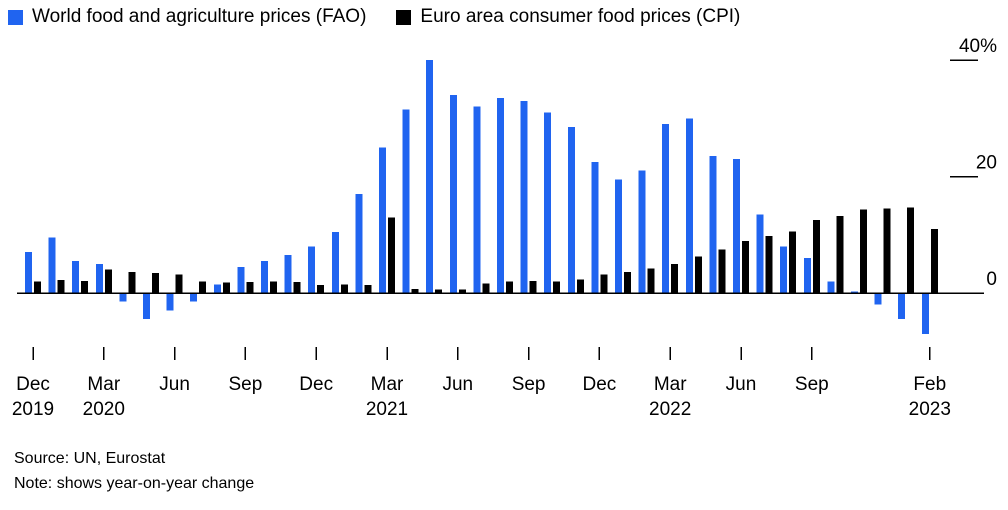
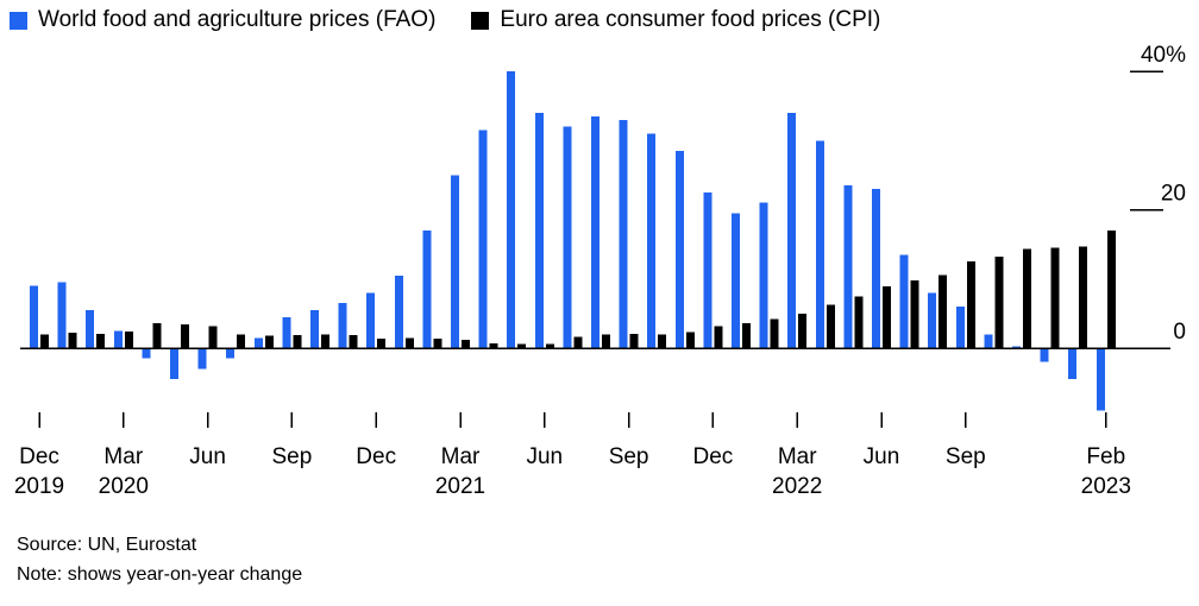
World food and agriculture prices (FAO)/Dec 2019: 7% -> 9%
World food and agriculture prices (FAO)/Mar 2020: 5% -> 2%
Euro area consumer food prices (CPI)/Mar 2020: 4% -> 2%
Euro area consumer food prices (CPI)/Mar 2021: 13% -> 1%
World food and agriculture prices (FAO)/Mar 2022: 29% -> 34%
World food and agriculture prices (FAO)/Feb 2023: -7% -> -9%
Euro area consumer food prices (CPI)/Feb 2023: 11% -> 17%
